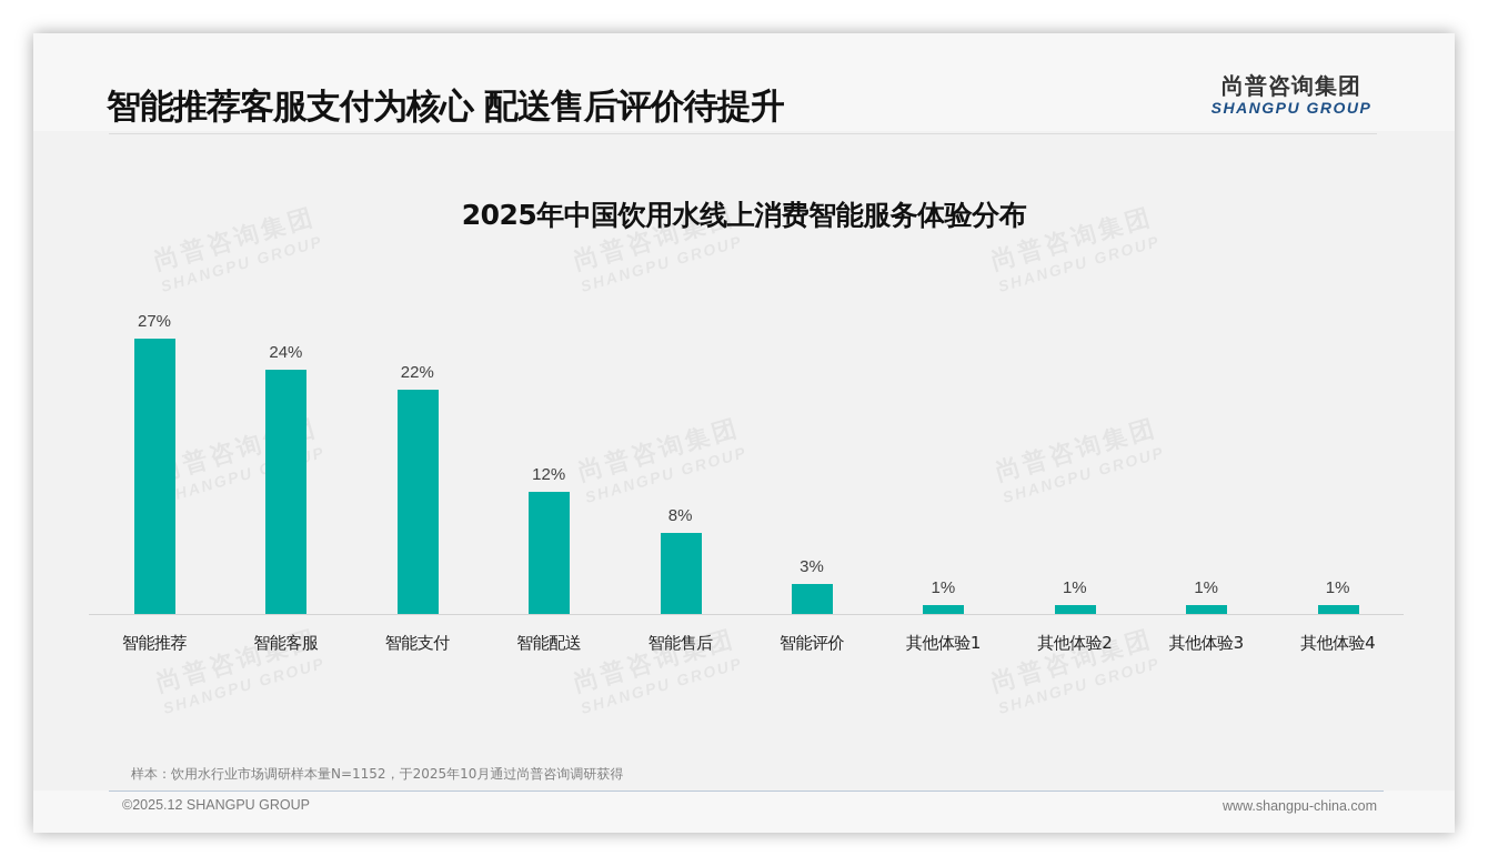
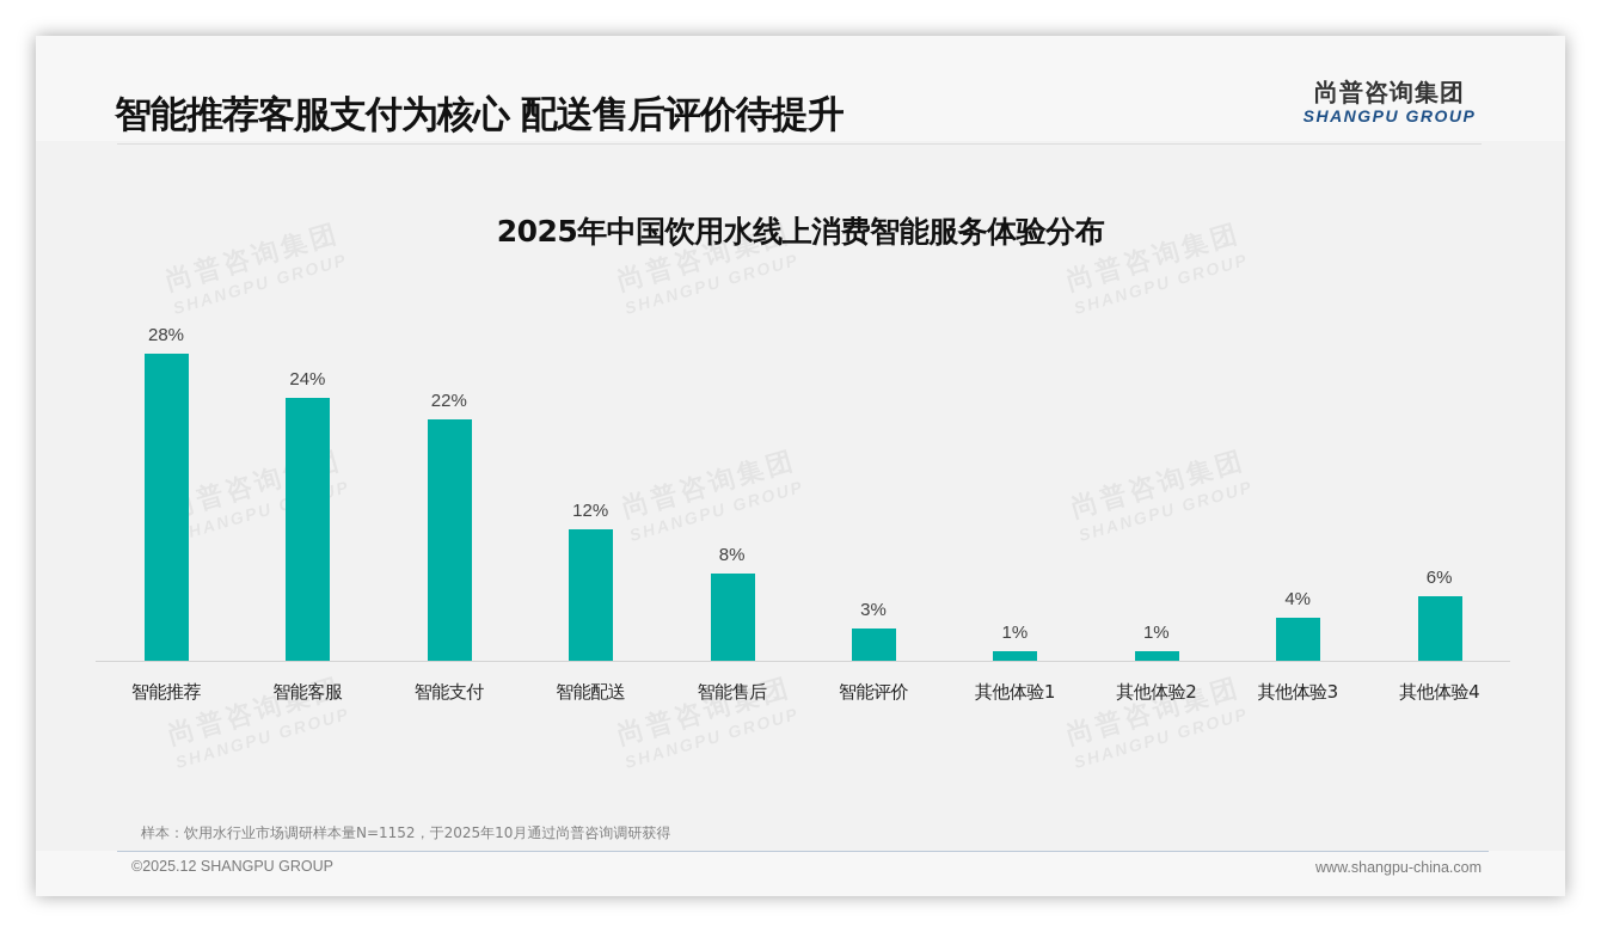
智能推荐: 27% -> 28%
其他体验3: 1% -> 4%
其他体验4: 1% -> 6%
